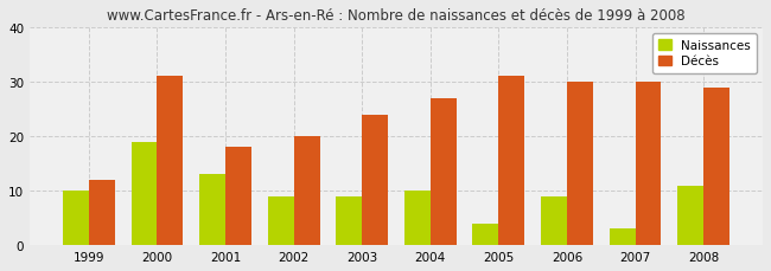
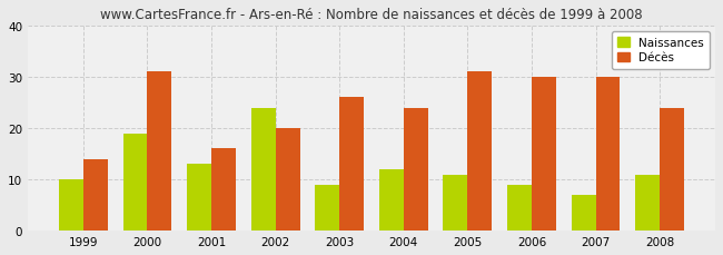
Décès/1999: 12 -> 14
Décès/2001: 18 -> 16
Naissances/2002: 9 -> 24
Décès/2003: 24 -> 26
Naissances/2004: 10 -> 12
Décès/2004: 27 -> 24
Naissances/2005: 4 -> 11
Naissances/2007: 3 -> 7
Décès/2008: 29 -> 24
